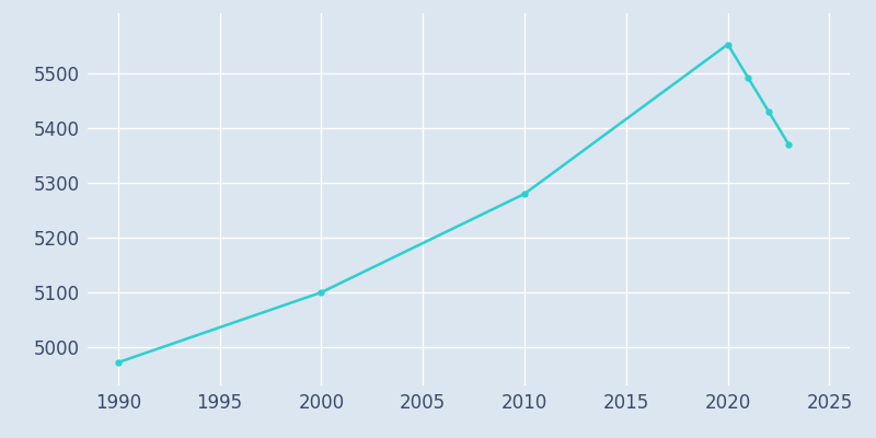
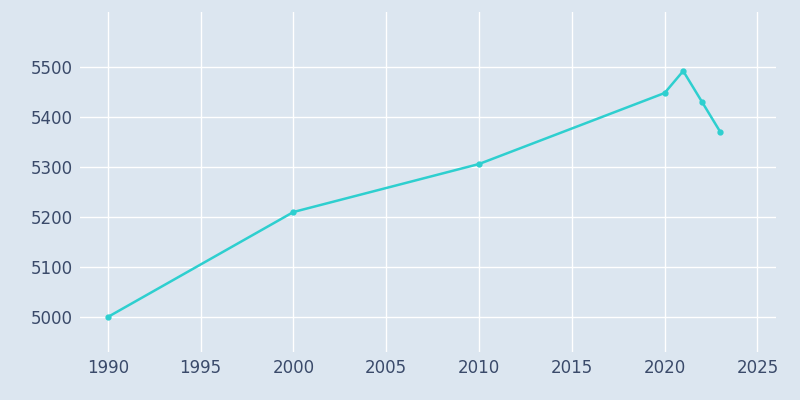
1990: 4972 -> 5000
2000: 5100 -> 5210
2010: 5280 -> 5306
2020: 5553 -> 5448
